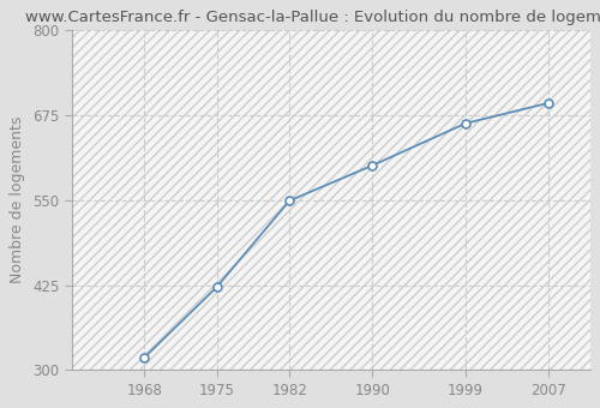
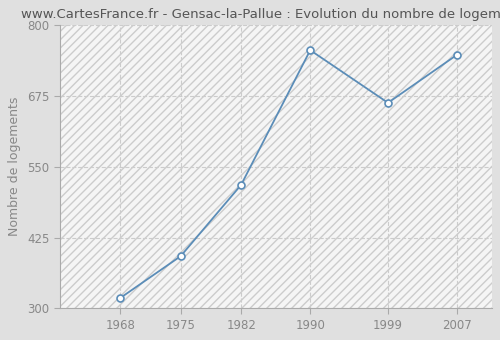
1975: 422 -> 392
1982: 549 -> 518
1990: 601 -> 756
2007: 693 -> 748
